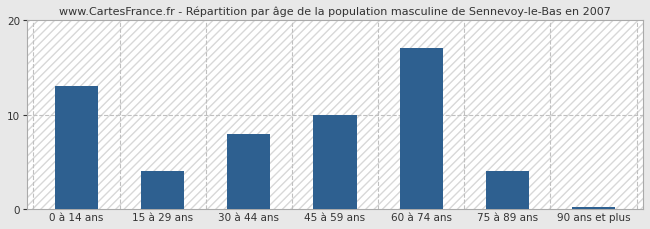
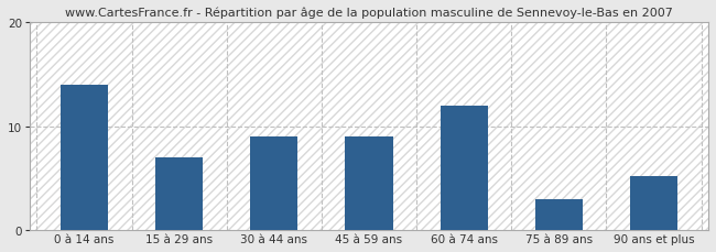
0 à 14 ans: 13.0 -> 14.0
15 à 29 ans: 4.0 -> 7.0
30 à 44 ans: 8.0 -> 9.0
45 à 59 ans: 10.0 -> 9.0
60 à 74 ans: 17.0 -> 12.0
75 à 89 ans: 4.0 -> 3.0
90 ans et plus: 0.2 -> 5.2
